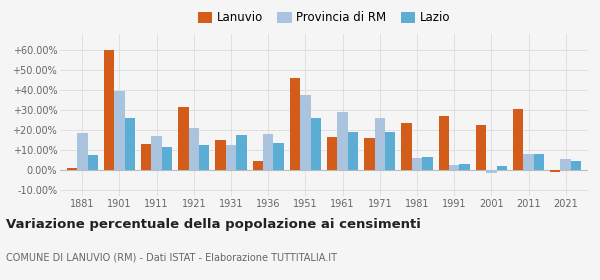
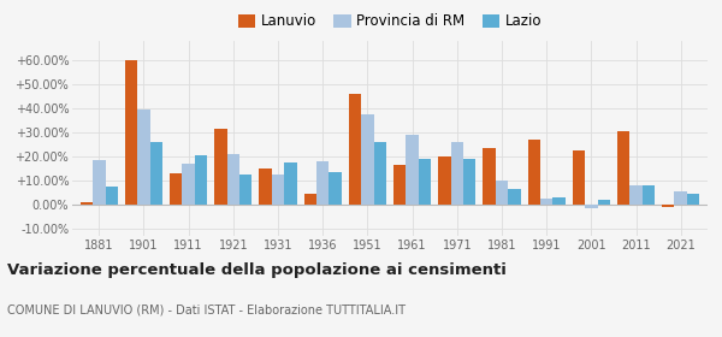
Lazio/1911: 11.5% -> 20.5%
Lanuvio/1971: 16.0% -> 20.0%
Provincia di RM/1981: 6.0% -> 10.0%
